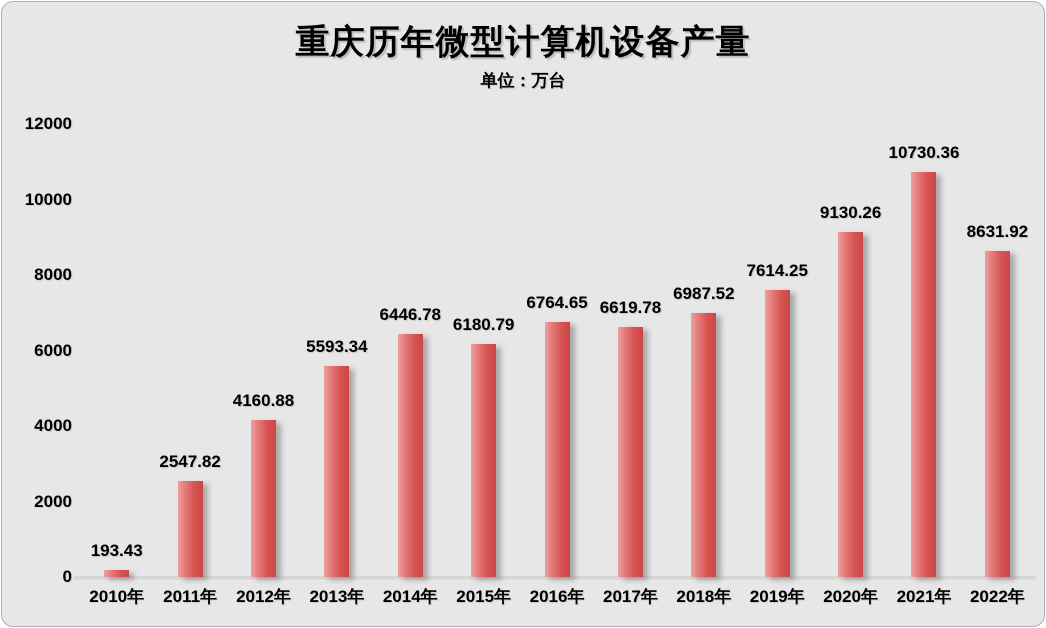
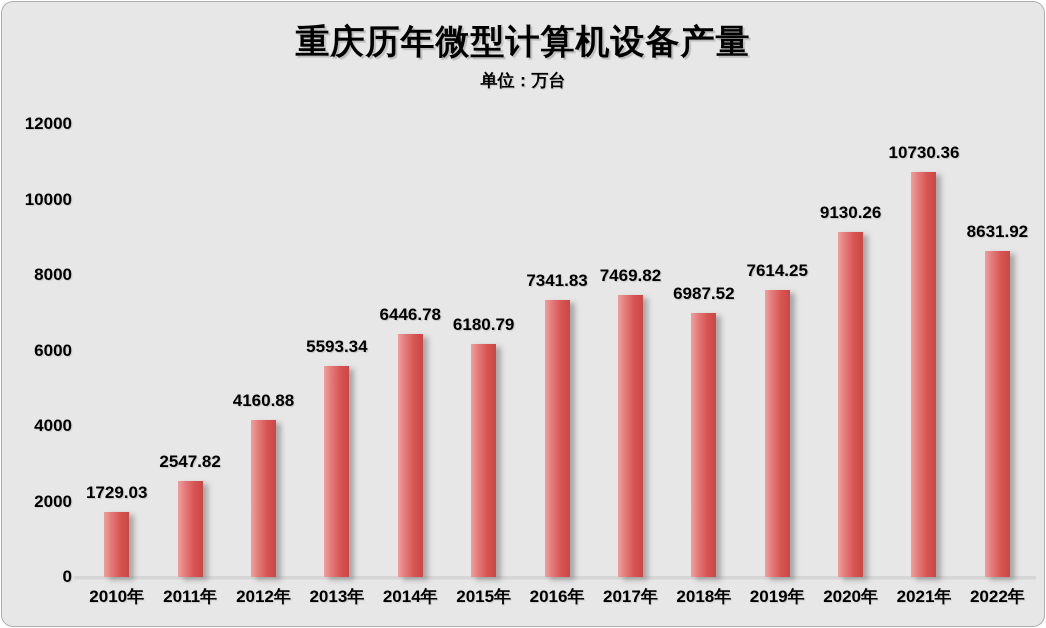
2010年: 193.43 -> 1729.03
2016年: 6764.65 -> 7341.83
2017年: 6619.78 -> 7469.82
